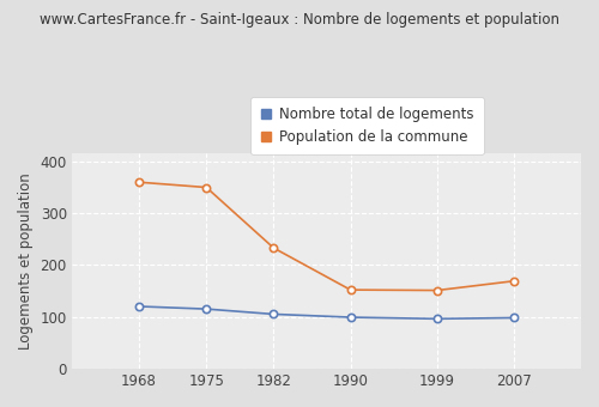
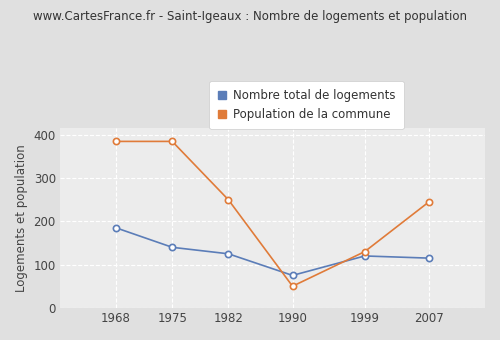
Nombre total de logements/1968: 120 -> 185
Population de la commune/1968: 360 -> 385
Nombre total de logements/1975: 115 -> 140
Population de la commune/1975: 350 -> 385
Nombre total de logements/1982: 105 -> 125
Population de la commune/1982: 233 -> 250
Nombre total de logements/1990: 99 -> 75
Population de la commune/1990: 152 -> 50
Nombre total de logements/1999: 96 -> 120
Population de la commune/1999: 151 -> 130
Nombre total de logements/2007: 98 -> 115
Population de la commune/2007: 169 -> 245
